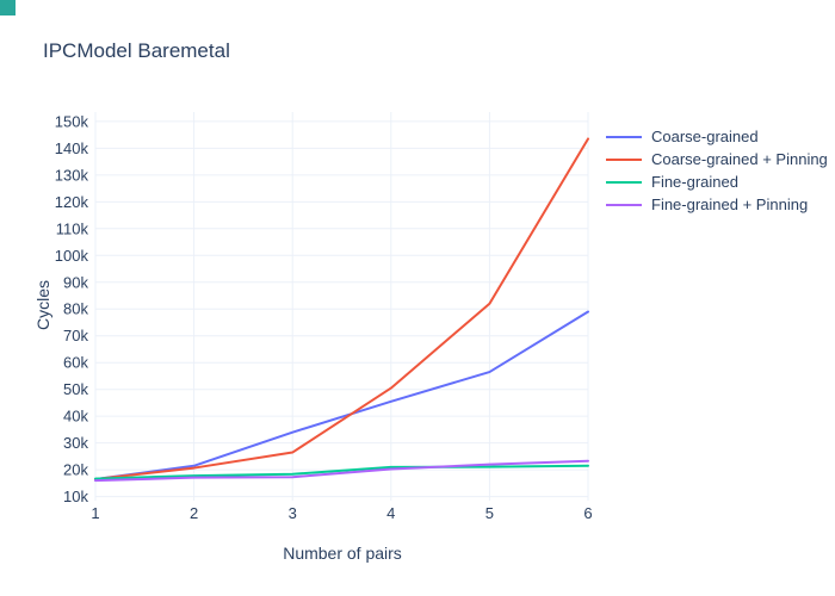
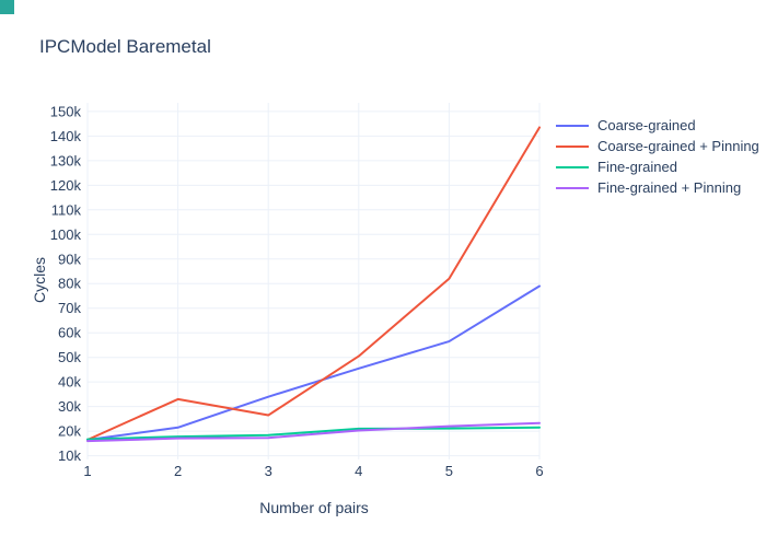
Coarse-grained + Pinning/2: 21k -> 33k
